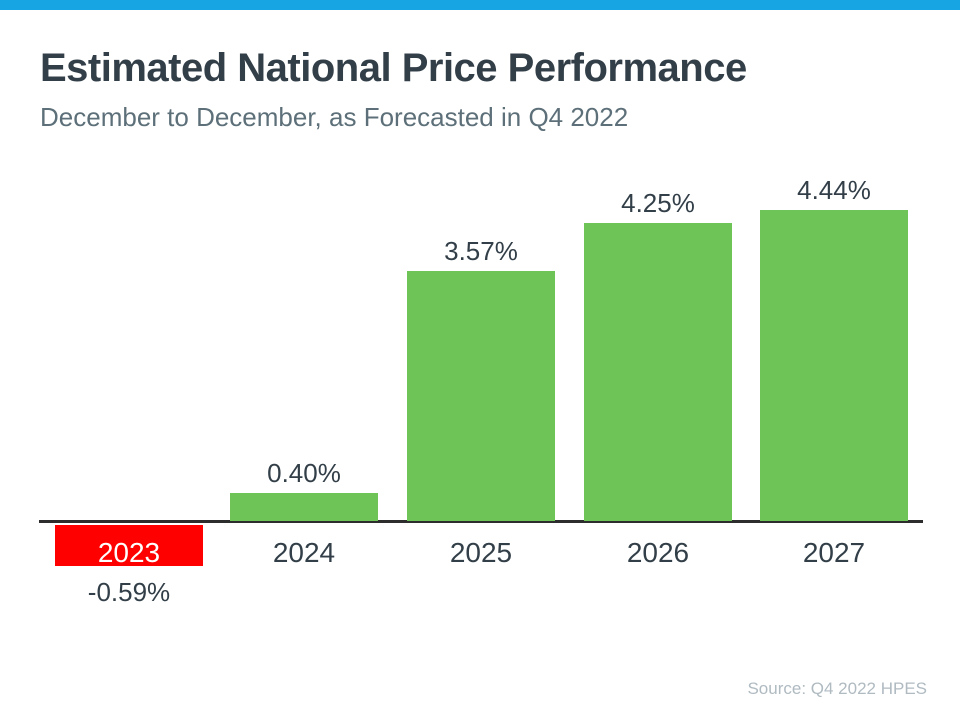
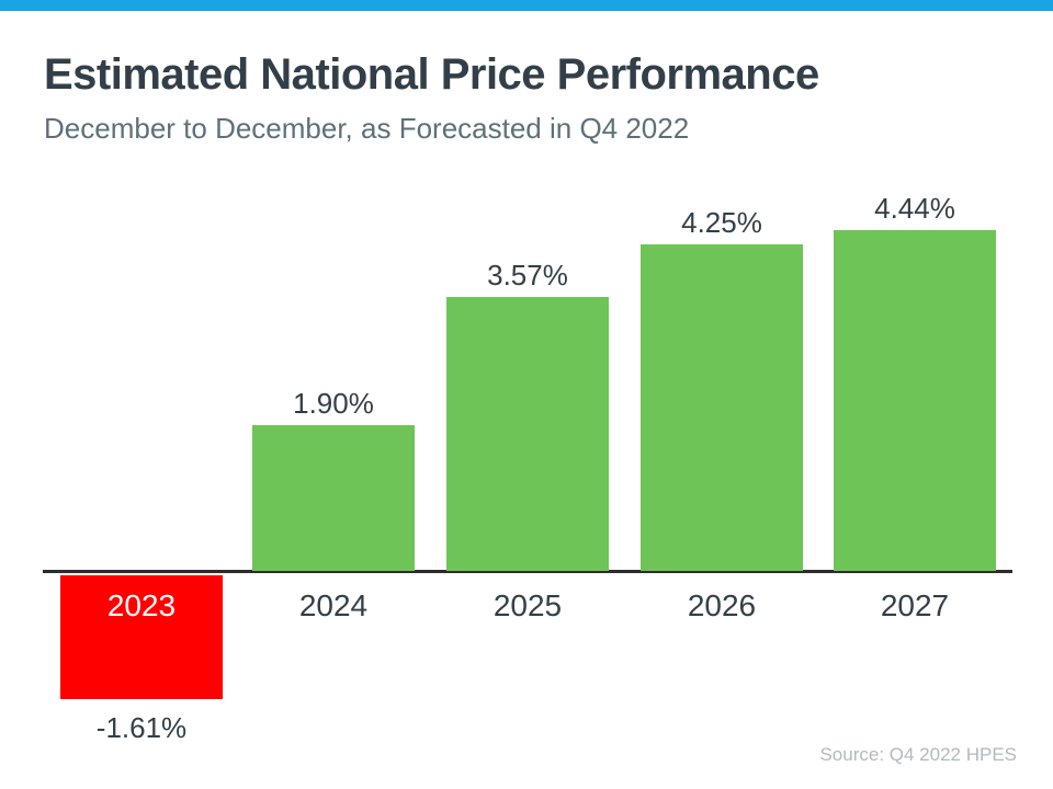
2023: -0.59% -> -1.61%
2024: 0.40% -> 1.90%
